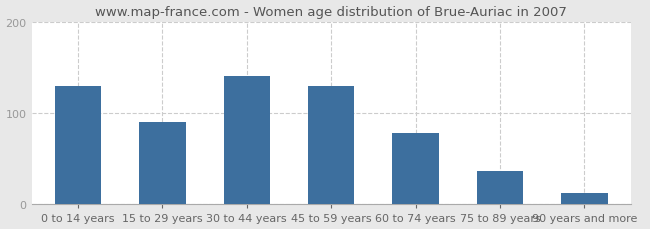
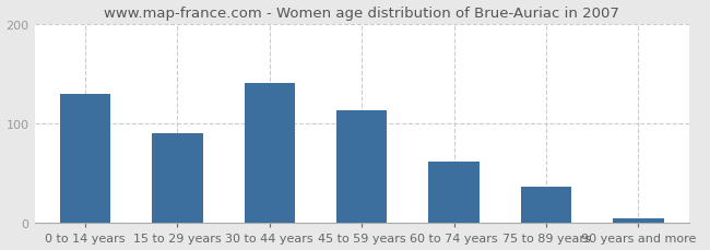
45 to 59 years: 130 -> 113
60 to 74 years: 78 -> 62
90 years and more: 12 -> 5
